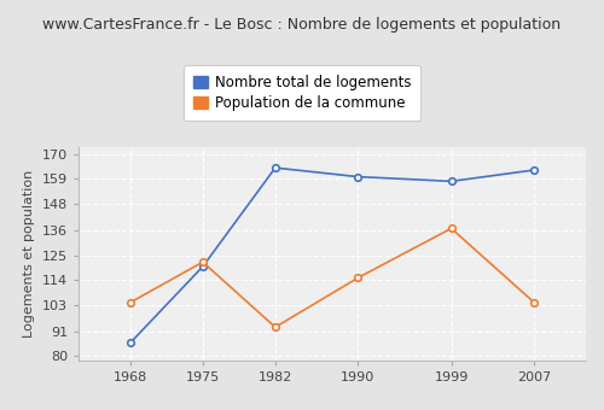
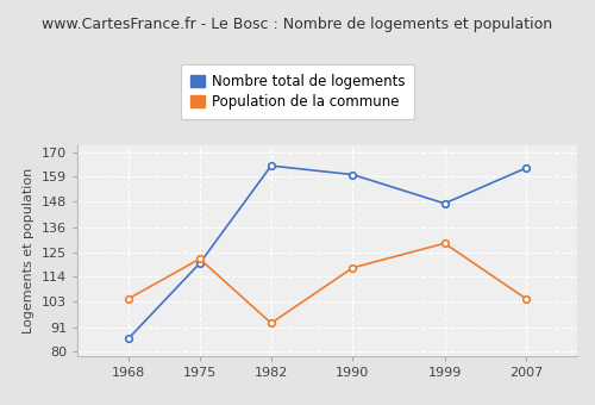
Population de la commune/1990: 115 -> 118
Nombre total de logements/1999: 158 -> 147
Population de la commune/1999: 137 -> 129
